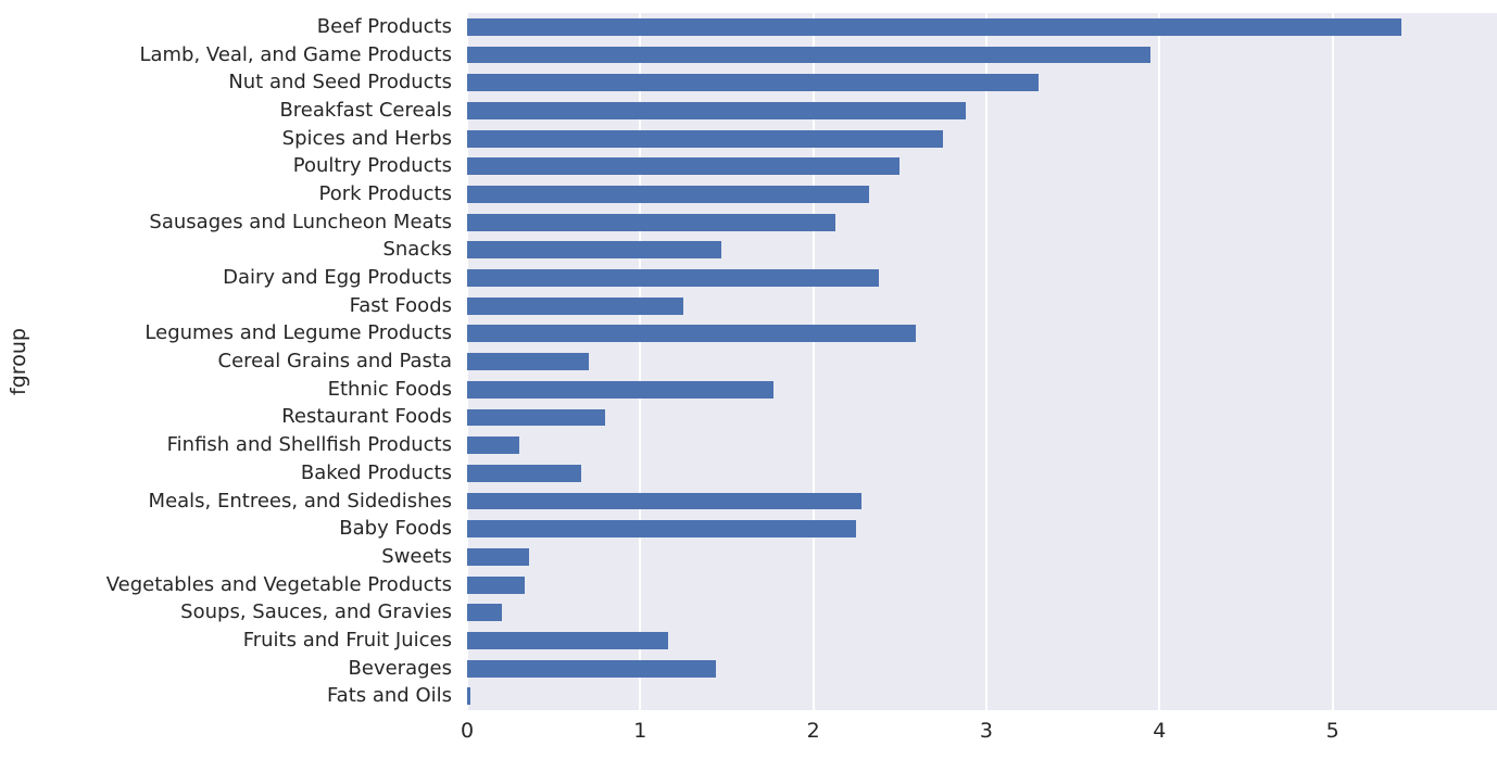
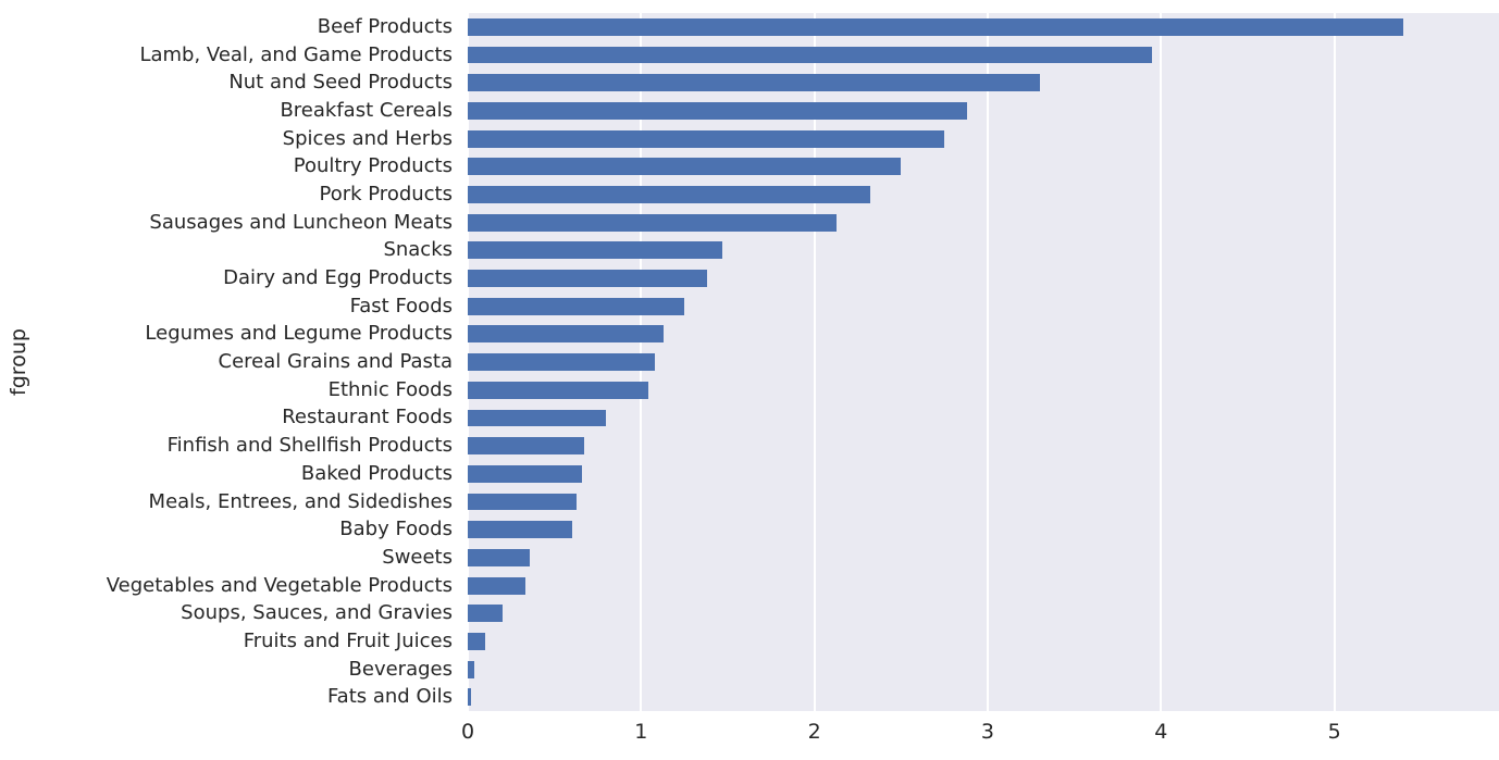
Dairy and Egg Products: 2.38 -> 1.38
Legumes and Legume Products: 2.59 -> 1.13
Cereal Grains and Pasta: 0.70 -> 1.08
Ethnic Foods: 1.77 -> 1.04
Finfish and Shellfish Products: 0.30 -> 0.67
Meals, Entrees, and Sidedishes: 2.28 -> 0.63
Baby Foods: 2.25 -> 0.60
Fruits and Fruit Juices: 1.16 -> 0.10
Beverages: 1.44 -> 0.04
